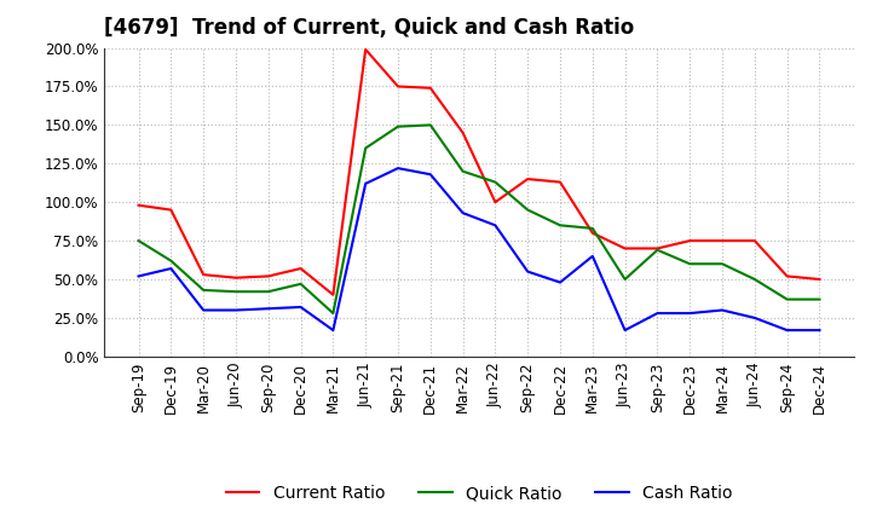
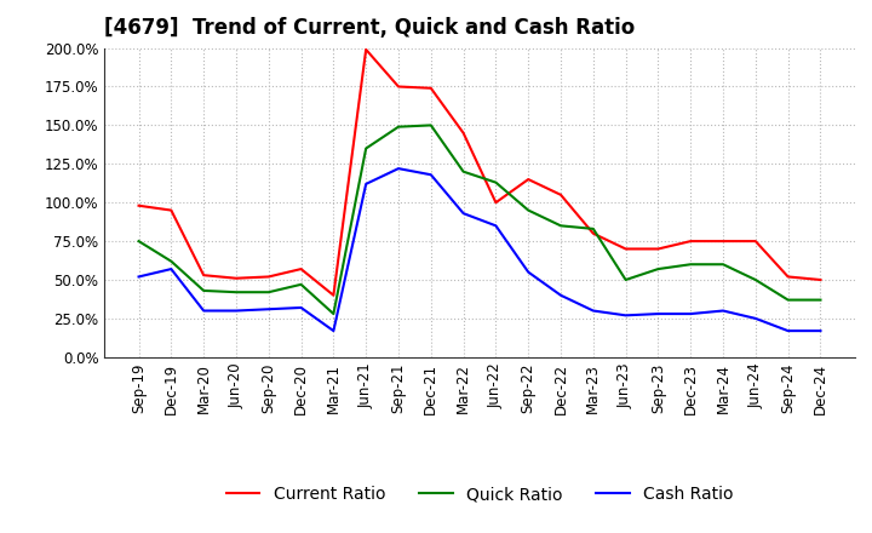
Current Ratio/Dec-22: 113% -> 105%
Cash Ratio/Dec-22: 48% -> 40%
Cash Ratio/Mar-23: 65% -> 30%
Cash Ratio/Jun-23: 17% -> 27%
Quick Ratio/Sep-23: 69% -> 57%
